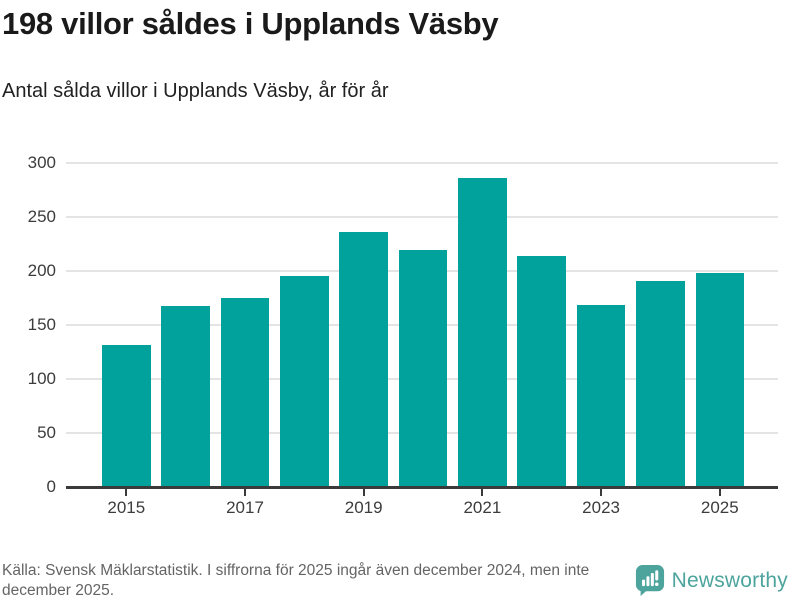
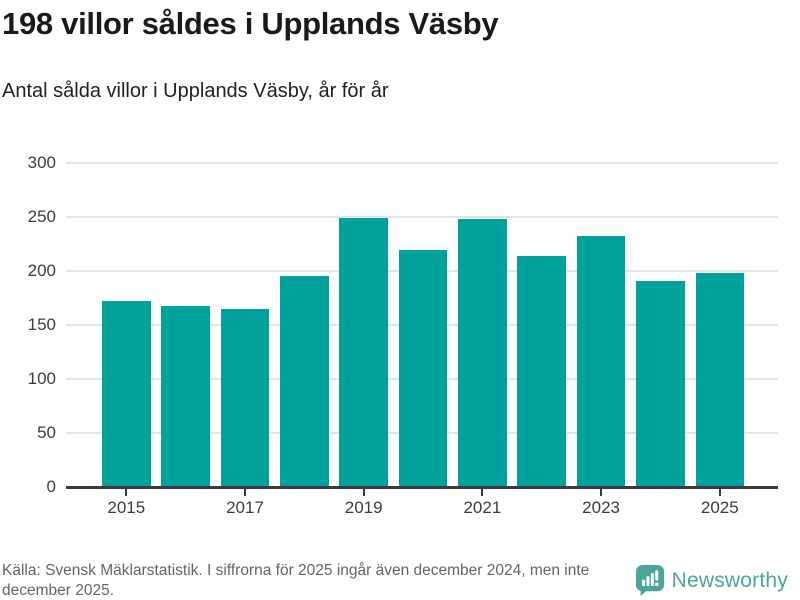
2015: 131 -> 172
2017: 175 -> 164
2019: 236 -> 249
2021: 286 -> 248
2023: 168 -> 232
